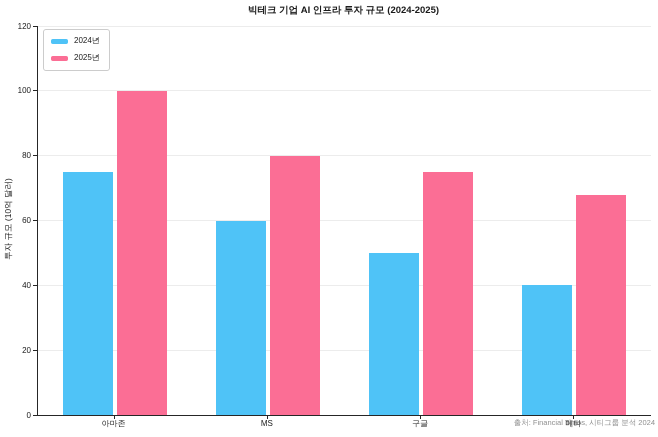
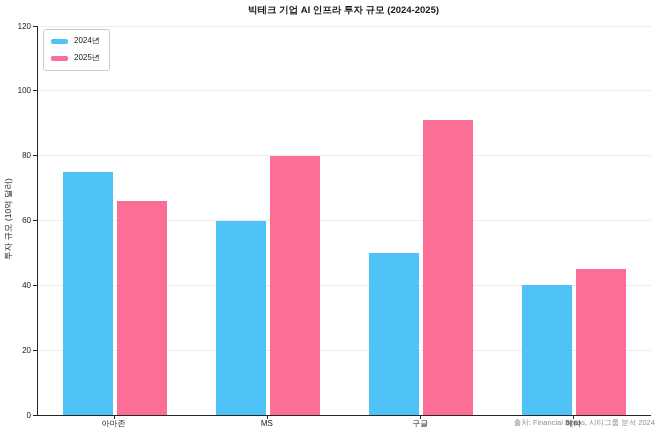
2025년/아마존: 100 -> 66
2025년/구글: 75 -> 91
2025년/메타: 68 -> 45
